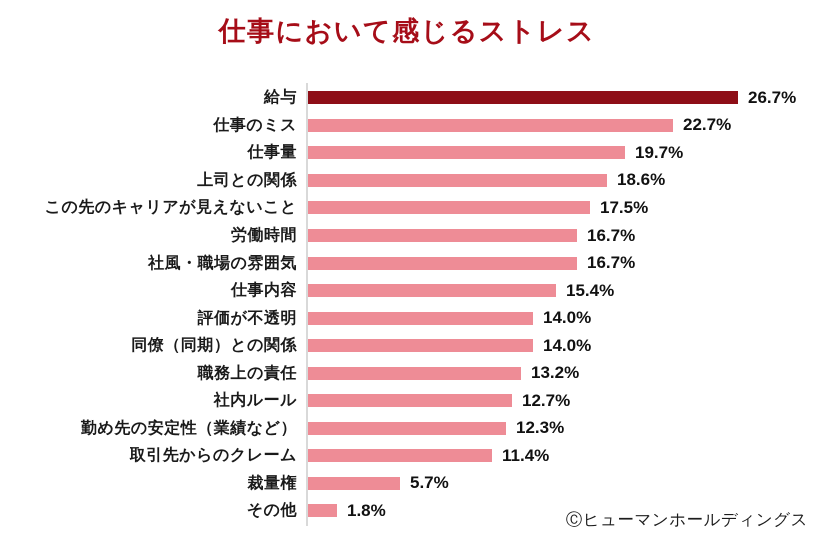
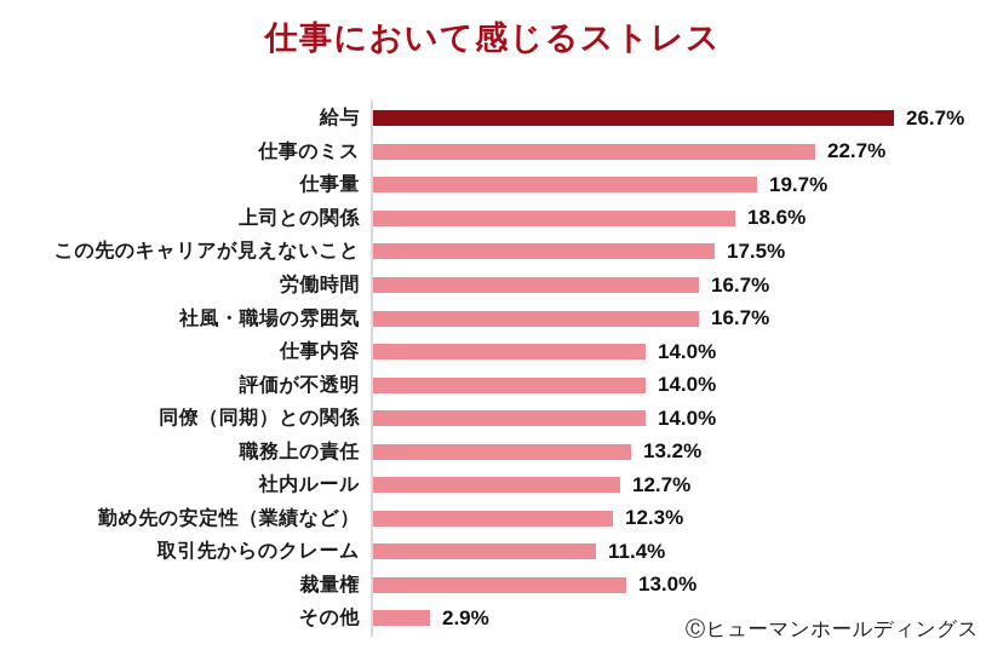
仕事内容: 15.4% -> 14.0%
裁量権: 5.7% -> 13.0%
その他: 1.8% -> 2.9%
